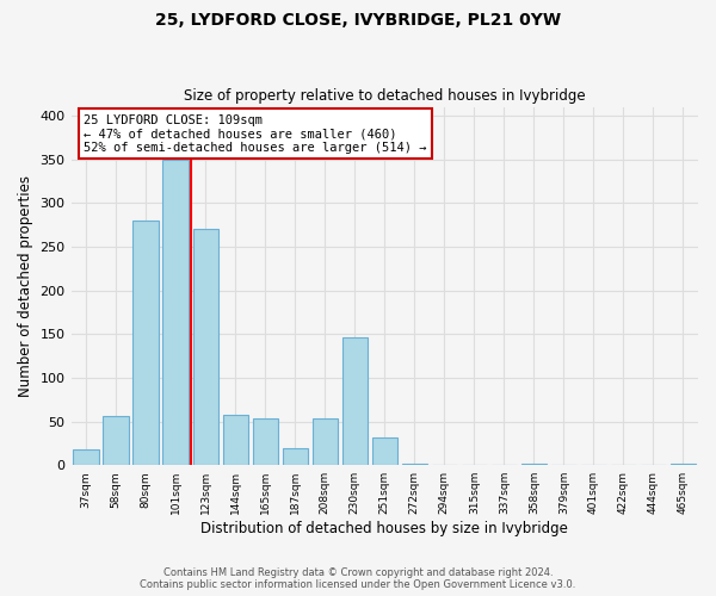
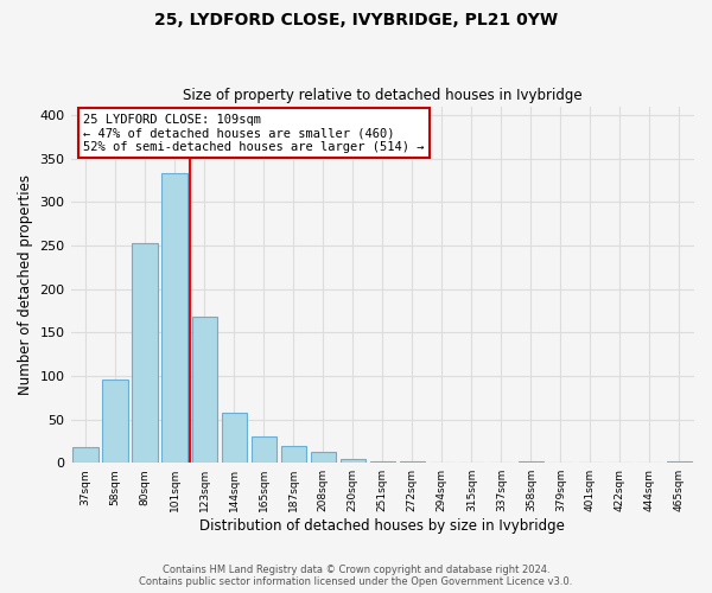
58sqm: 56 -> 96
80sqm: 280 -> 253
101sqm: 350 -> 333
123sqm: 270 -> 168
165sqm: 54 -> 30
208sqm: 54 -> 12
230sqm: 146 -> 5
251sqm: 32 -> 1
